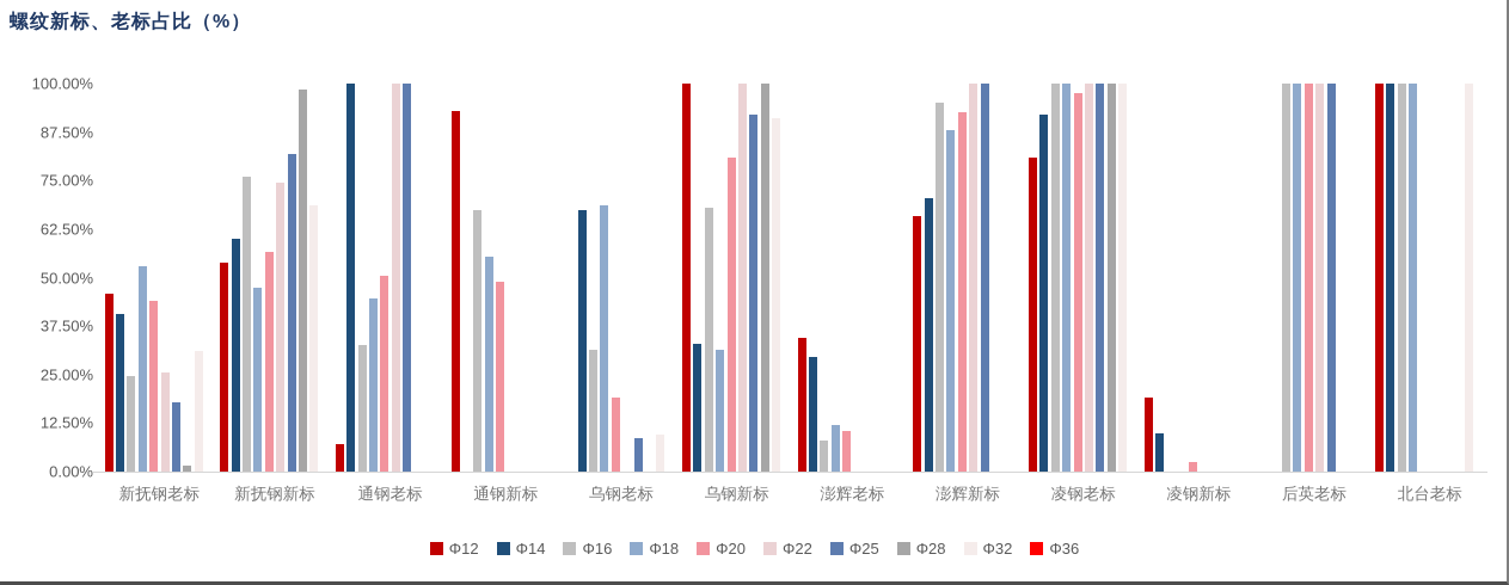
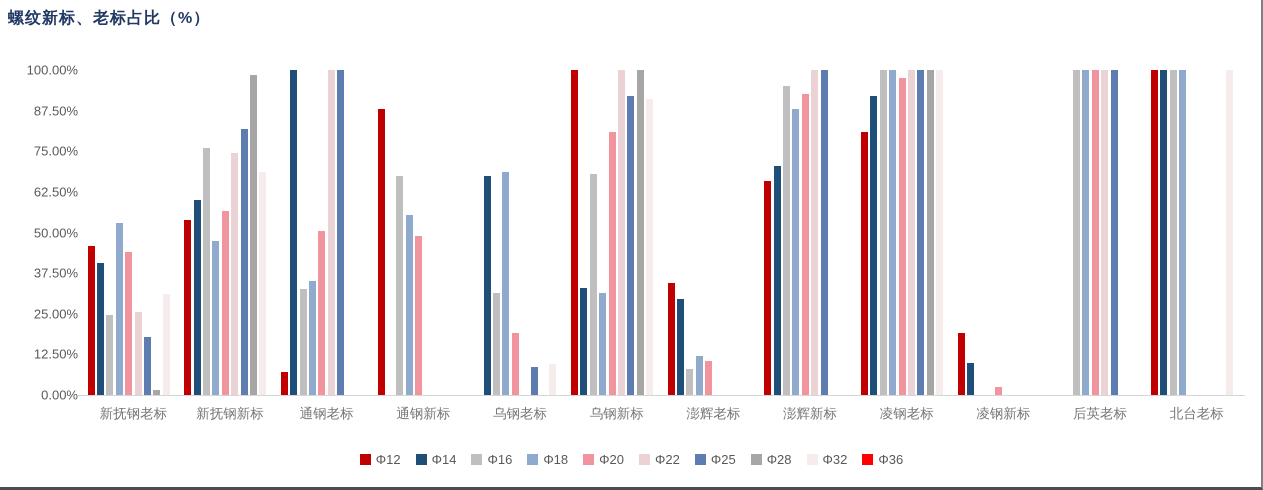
Φ18/通钢老标: 44% -> 35%
Φ12/通钢新标: 93% -> 88%
